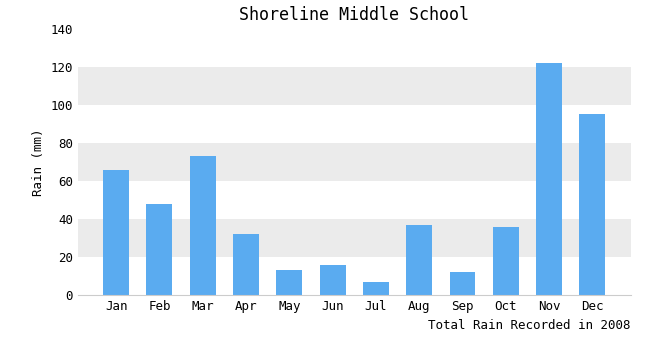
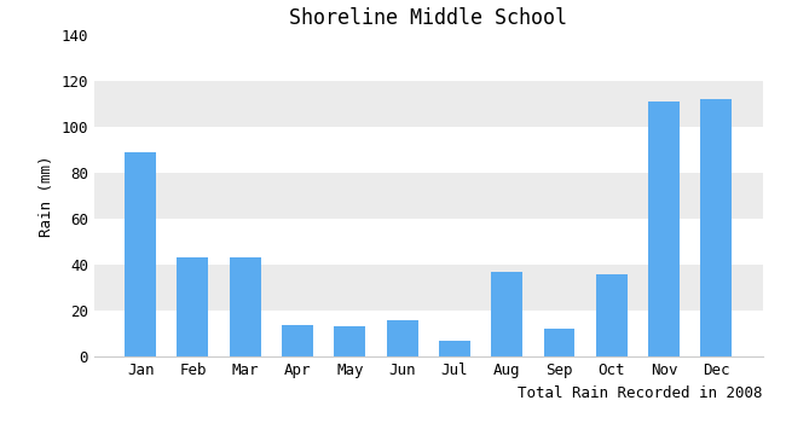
Jan: 66 -> 89
Feb: 48 -> 43
Mar: 73 -> 43
Apr: 32 -> 14
Nov: 122 -> 111
Dec: 95 -> 112
